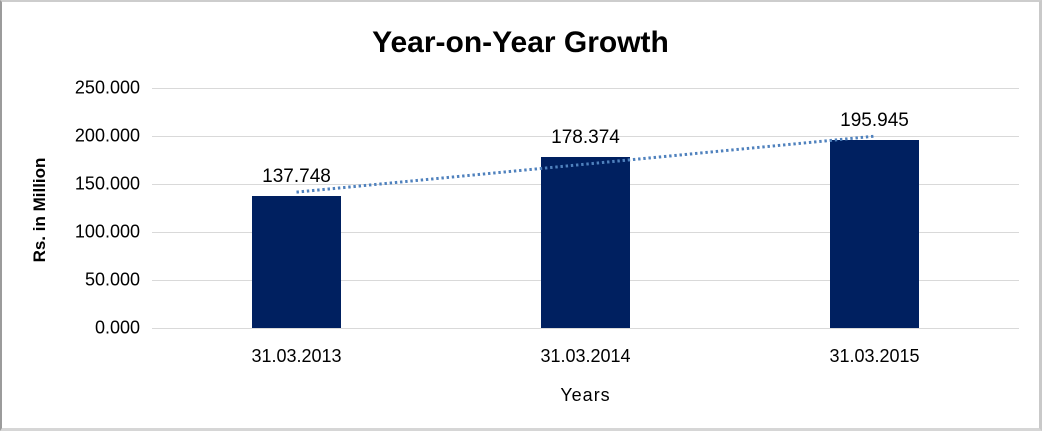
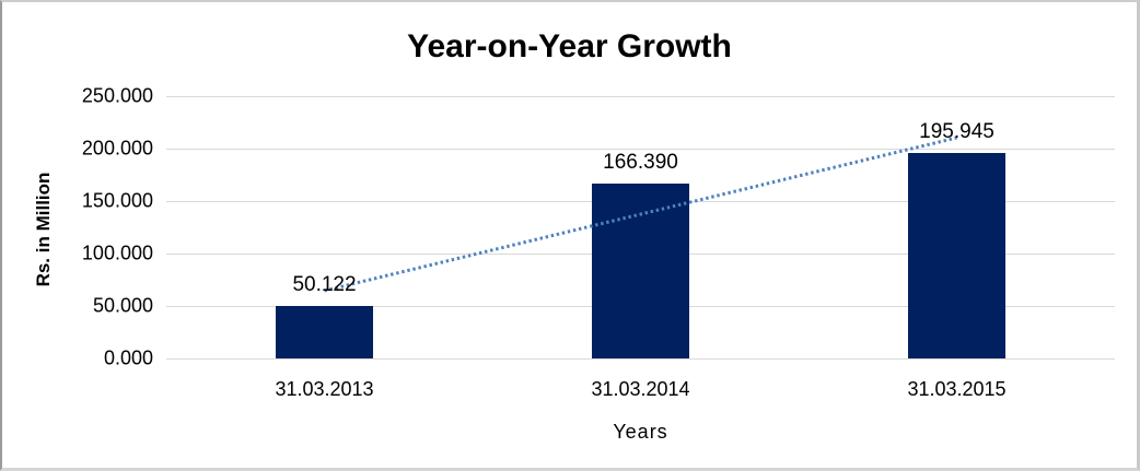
31.03.2013: 137.748 -> 50.122
31.03.2014: 178.374 -> 166.390
